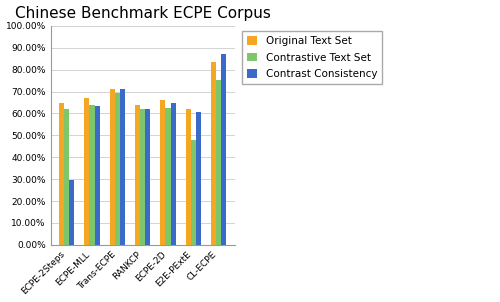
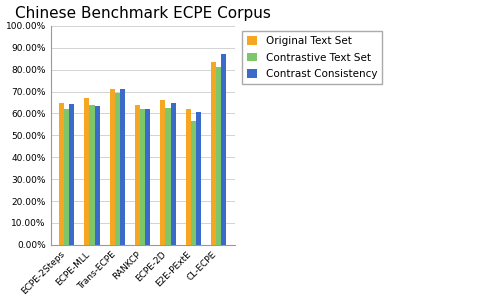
Contrast Consistency/ECPE-2Steps: 29.5% -> 64.5%
Contrastive Text Set/E2E-PExtE: 48.0% -> 56.5%
Contrastive Text Set/CL-ECPE: 75.5% -> 81.0%
